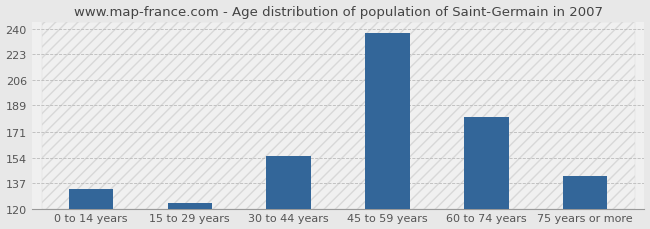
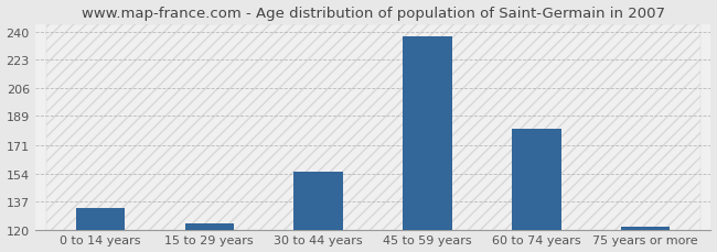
75 years or more: 142 -> 122
